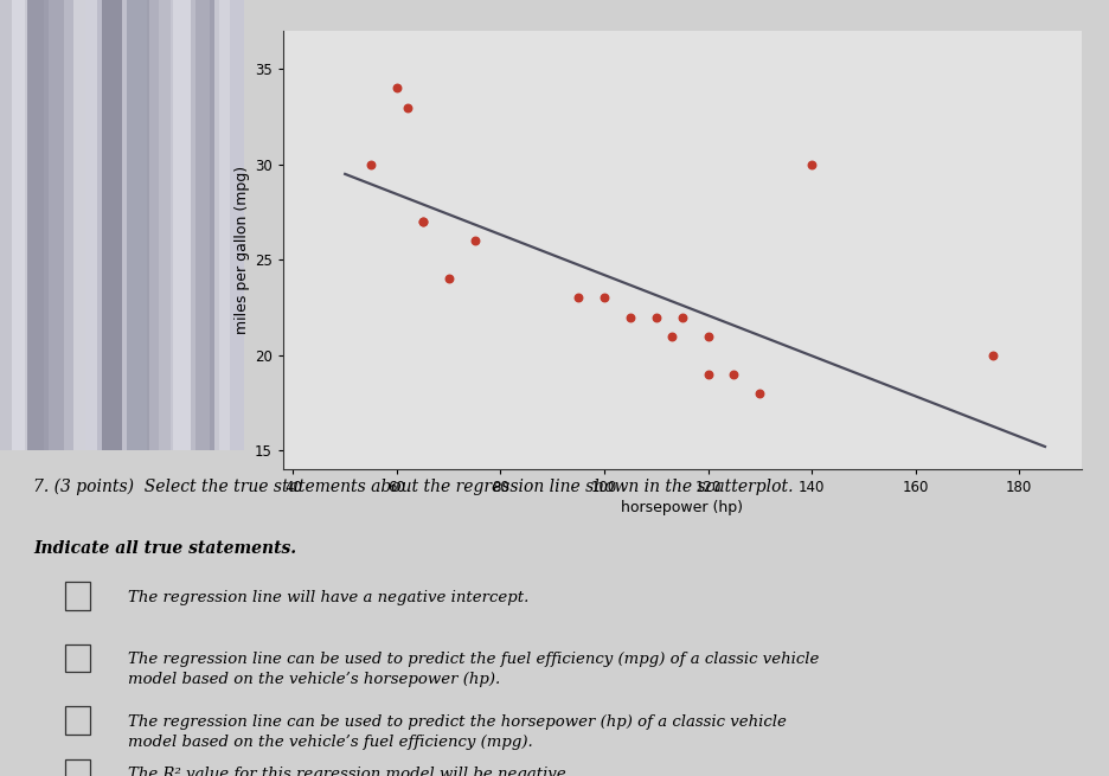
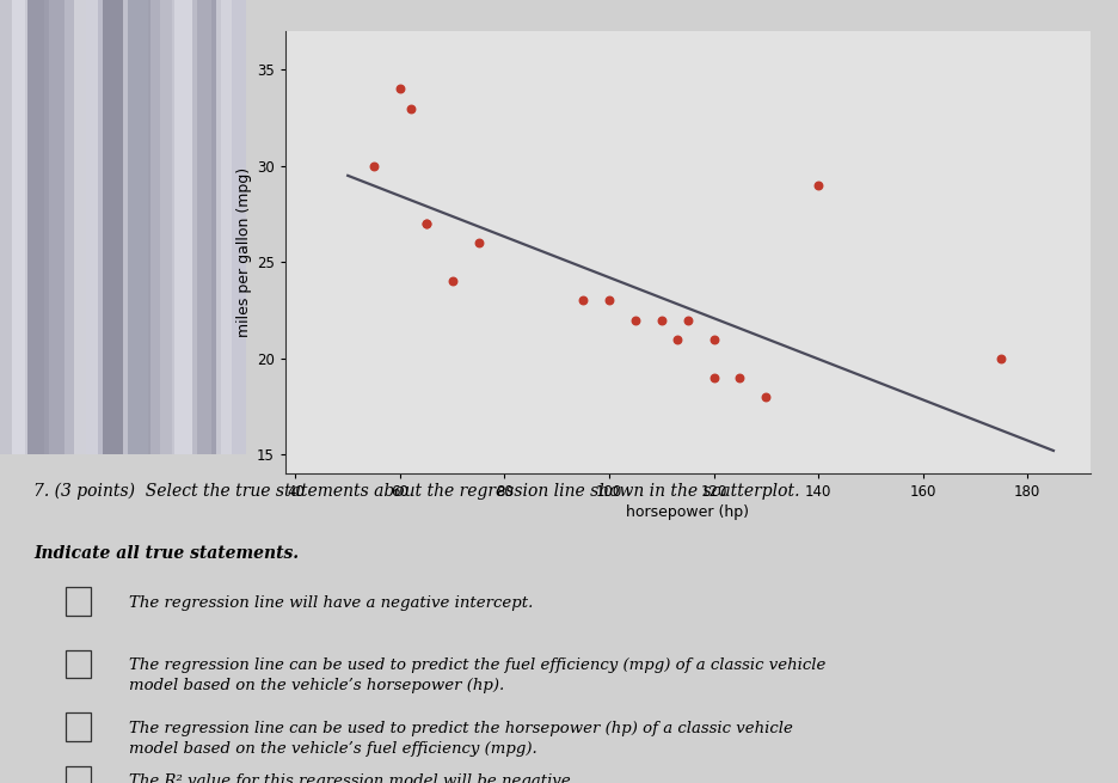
140: 30 -> 29
